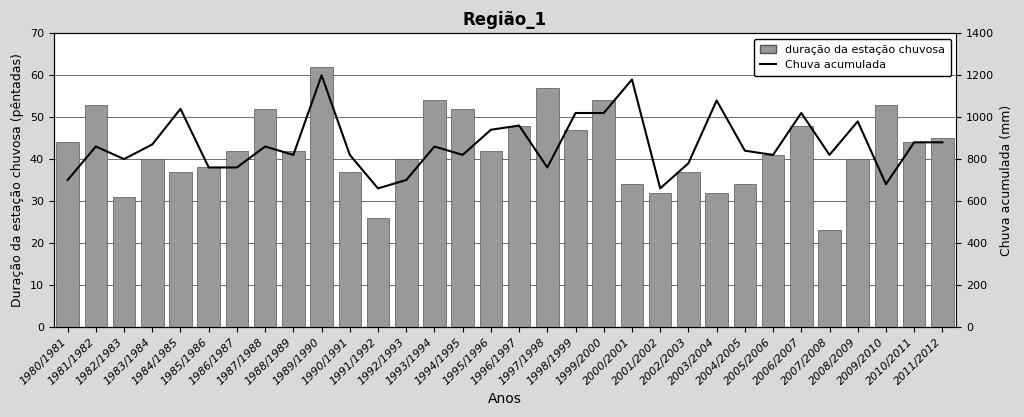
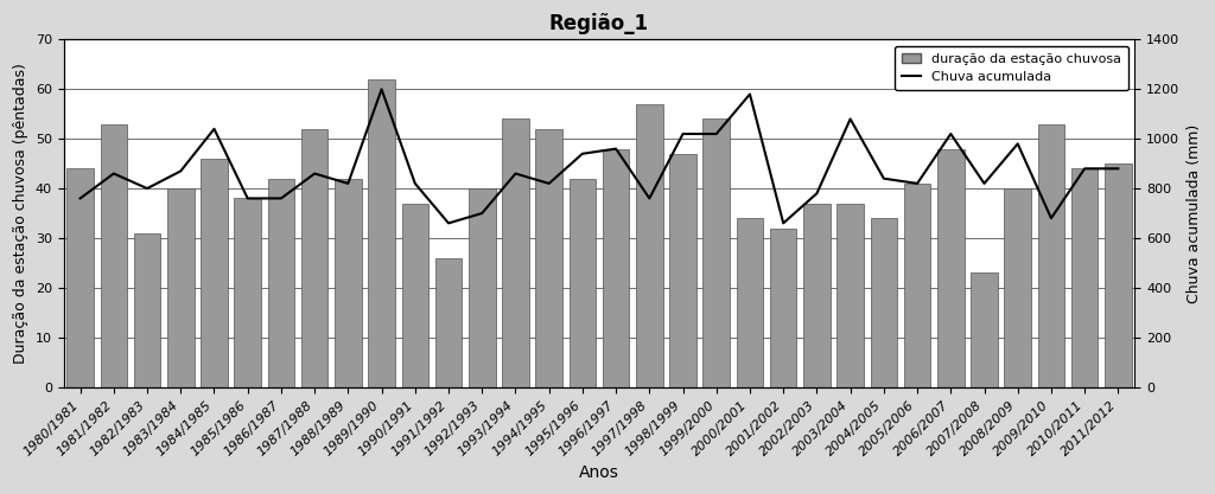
Chuva acumulada/1980/1981: 700 -> 760
duração da estação chuvosa/1984/1985: 37 -> 46
duração da estação chuvosa/2003/2004: 32 -> 37
